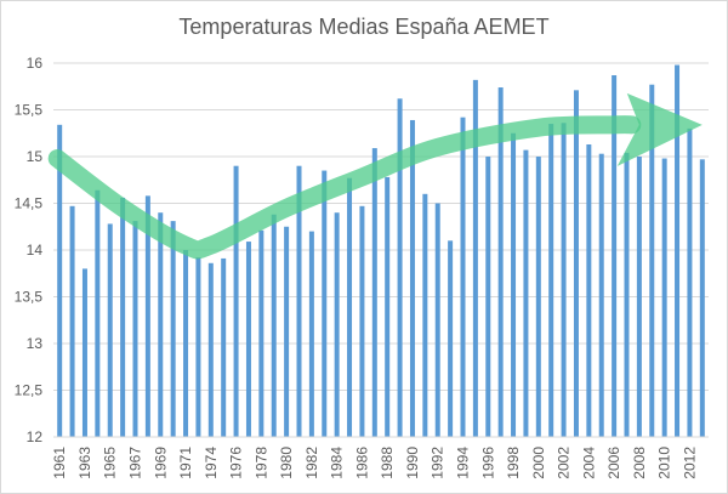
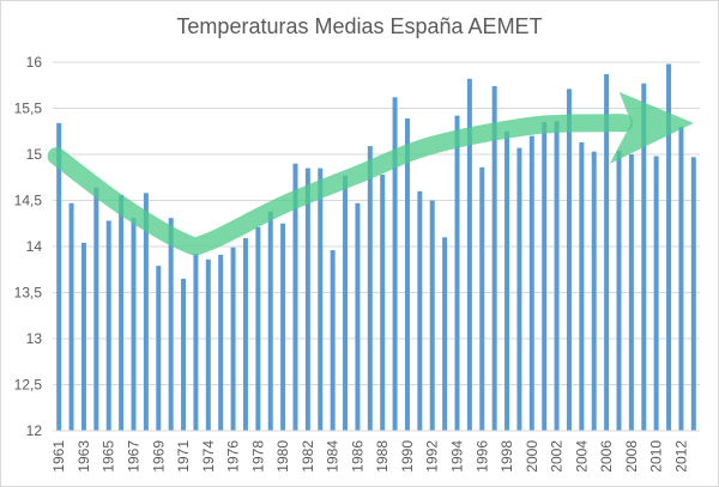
1963: 13.8 -> 14.0
1969: 14.4 -> 13.8
1971: 14.0 -> 13.7
1976: 14.9 -> 14.0
1982: 14.2 -> 14.8
1984: 14.4 -> 14.0
1996: 15.0 -> 14.9
2000: 15.0 -> 15.2
